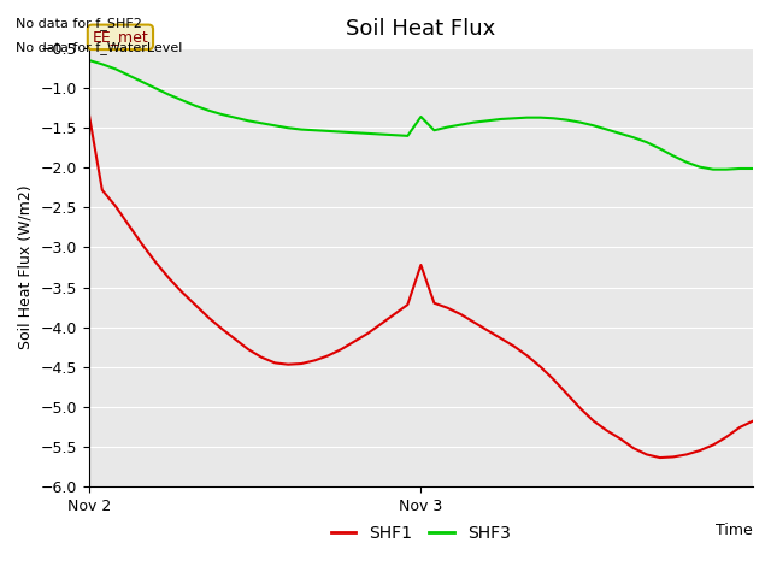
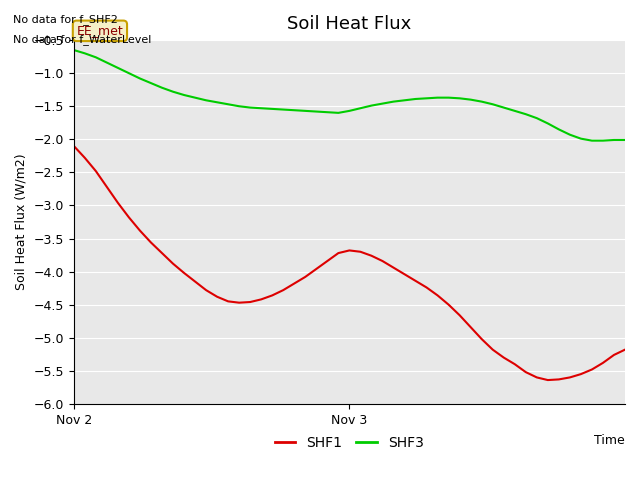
SHF1/Nov 2: -1.32 -> -2.10
SHF1/Nov 3: -3.22 -> -3.68
SHF3/Nov 3: -1.36 -> -1.57
